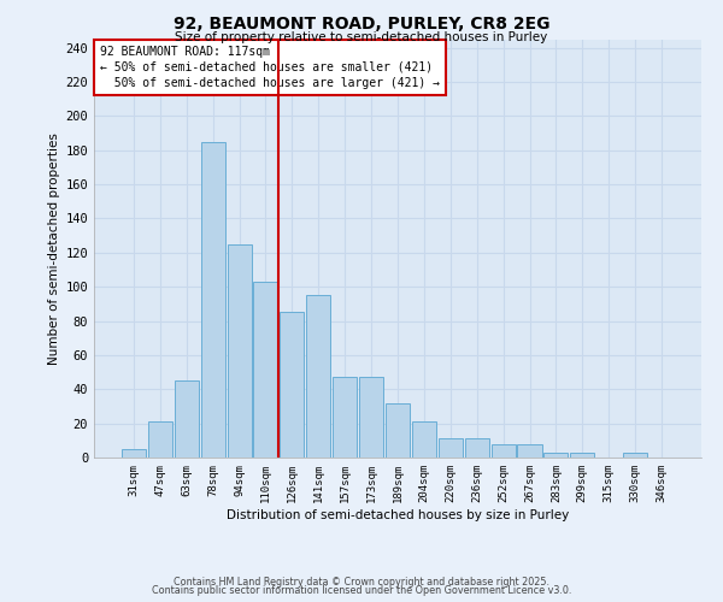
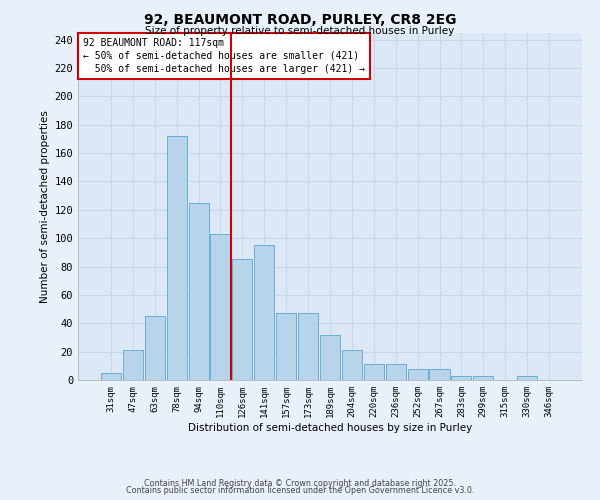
78sqm: 185 -> 172
